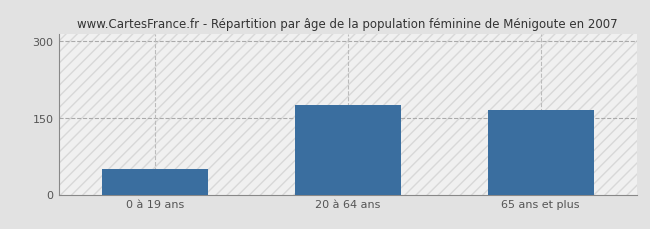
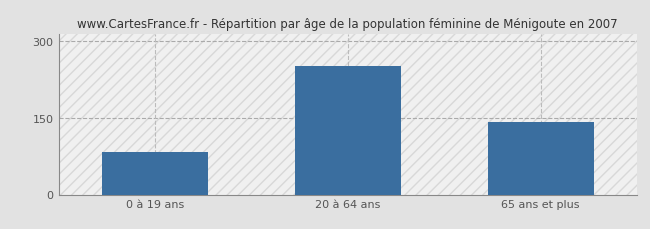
0 à 19 ans: 50 -> 84
20 à 64 ans: 175 -> 252
65 ans et plus: 165 -> 142
